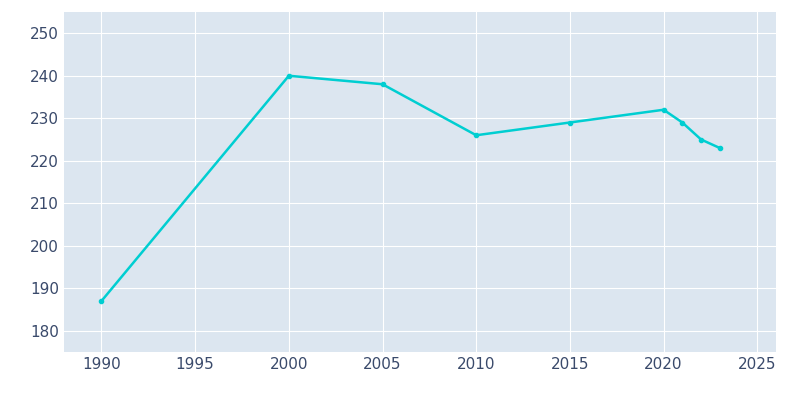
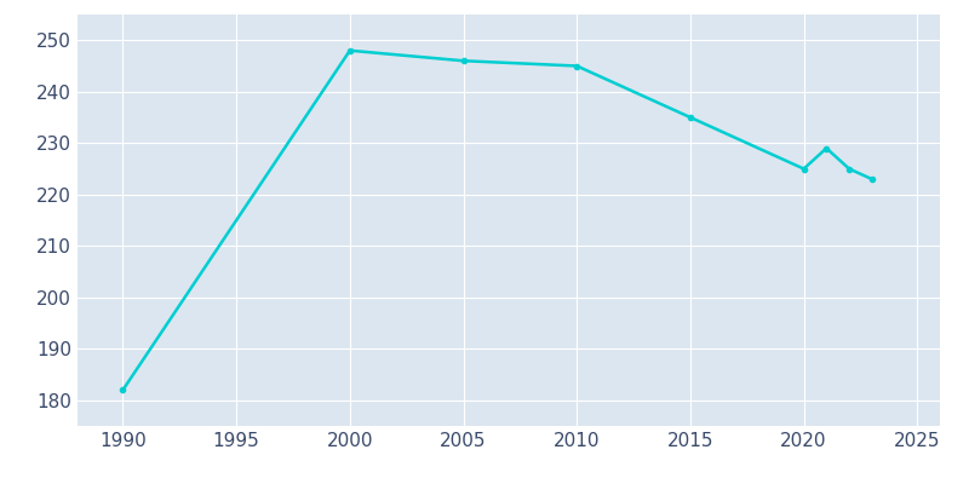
1990: 187 -> 182
2000: 240 -> 248
2005: 238 -> 246
2010: 226 -> 245
2015: 229 -> 235
2020: 232 -> 225
